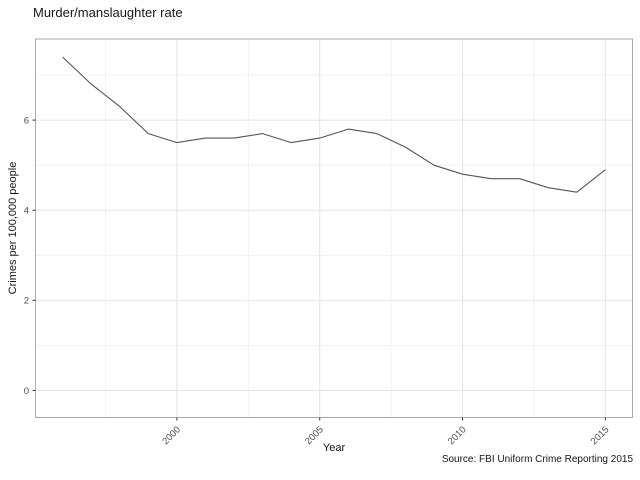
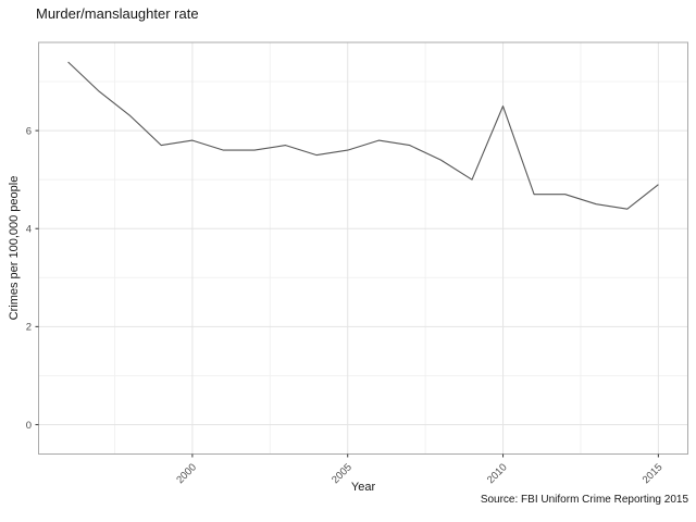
2000: 5.5 -> 5.8
2010: 4.8 -> 6.5
